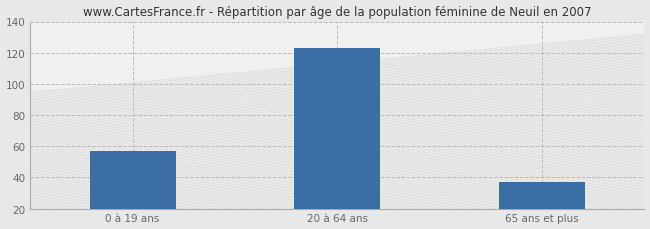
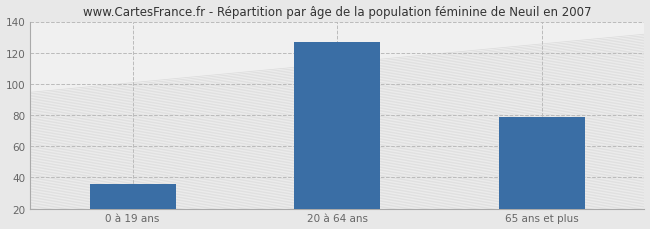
0 à 19 ans: 57 -> 36
20 à 64 ans: 123 -> 127
65 ans et plus: 37 -> 79
